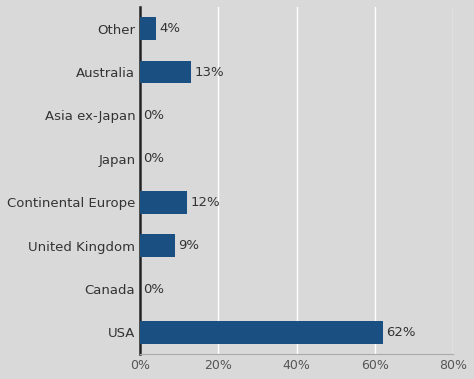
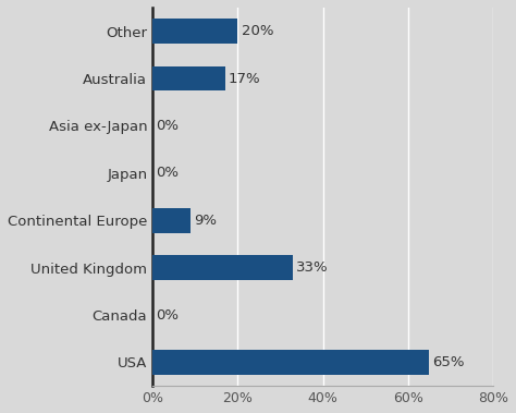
Other: 4% -> 20%
Australia: 13% -> 17%
Continental Europe: 12% -> 9%
United Kingdom: 9% -> 33%
USA: 62% -> 65%
